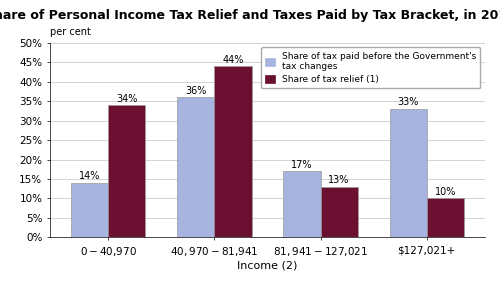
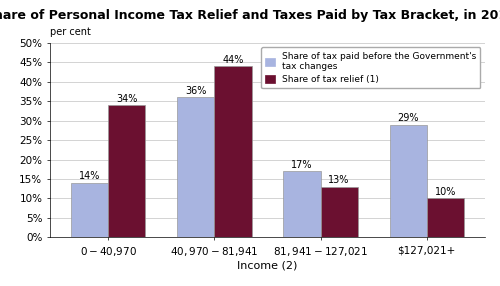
Share of tax paid before the Government's tax changes/$127,021+: 33% -> 29%
